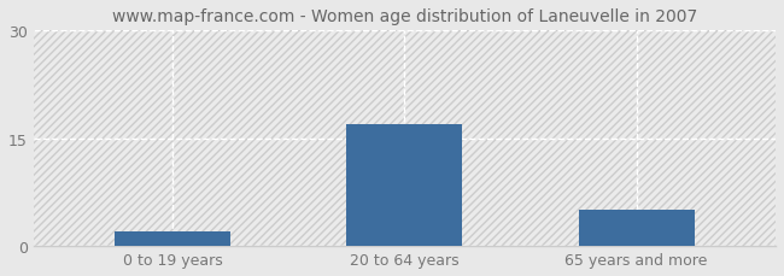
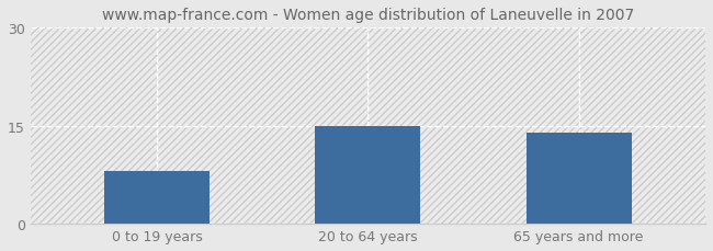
0 to 19 years: 2 -> 8
20 to 64 years: 17 -> 15
65 years and more: 5 -> 14
